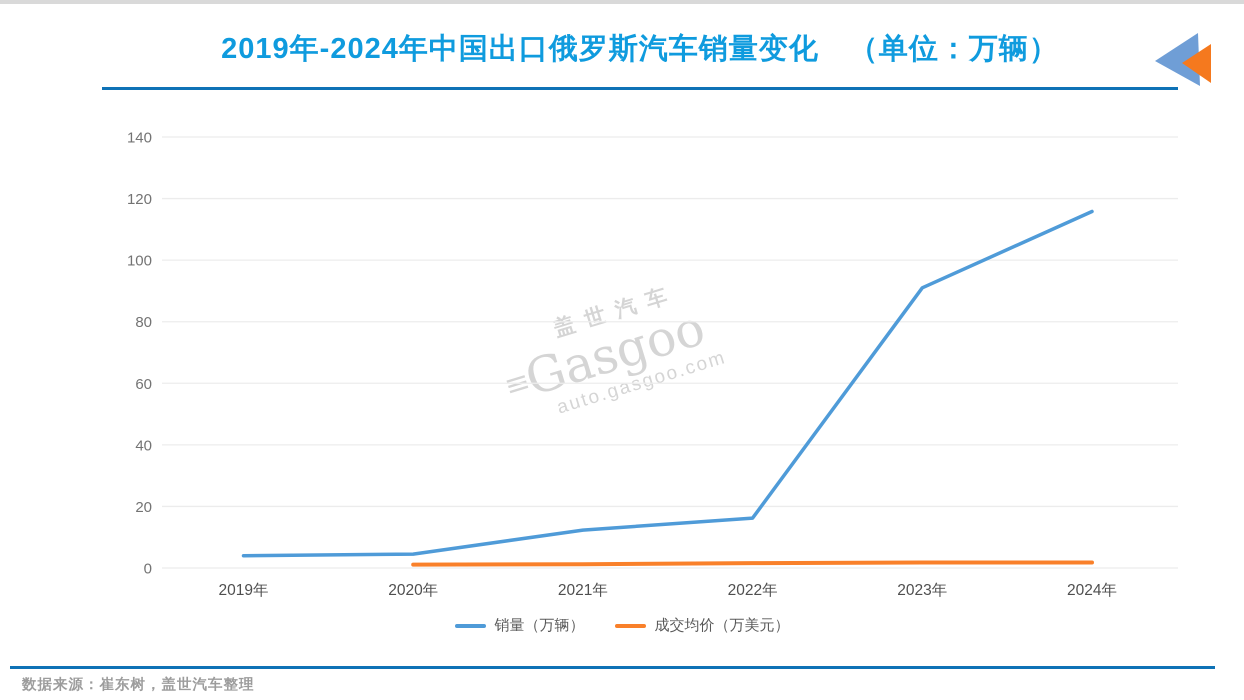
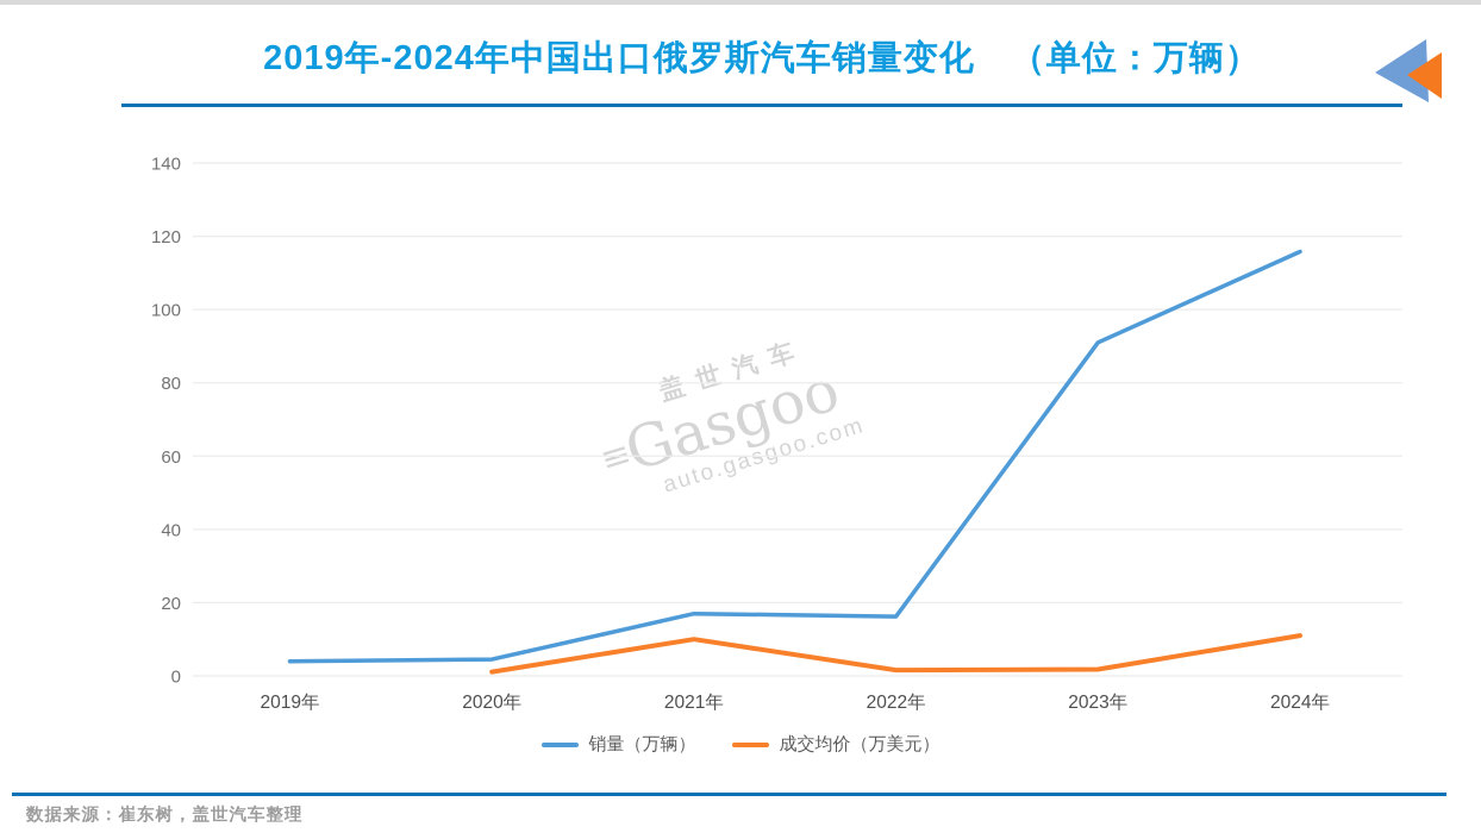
销量（万辆）/2021年: 12 -> 17
成交均价（万美元）/2021年: 1 -> 10
成交均价（万美元）/2024年: 2 -> 11
